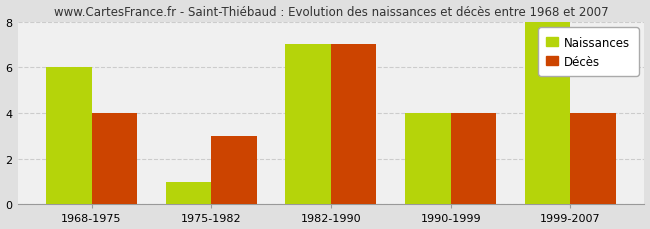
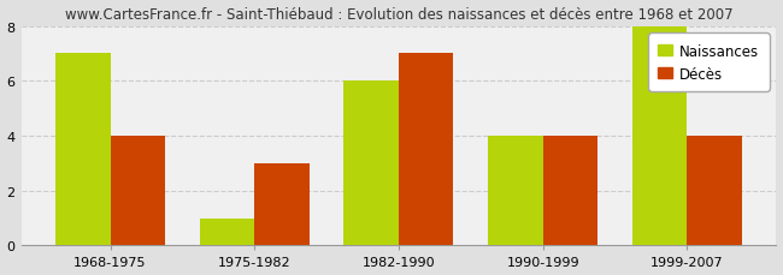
Naissances/1968-1975: 6 -> 7
Naissances/1982-1990: 7 -> 6
